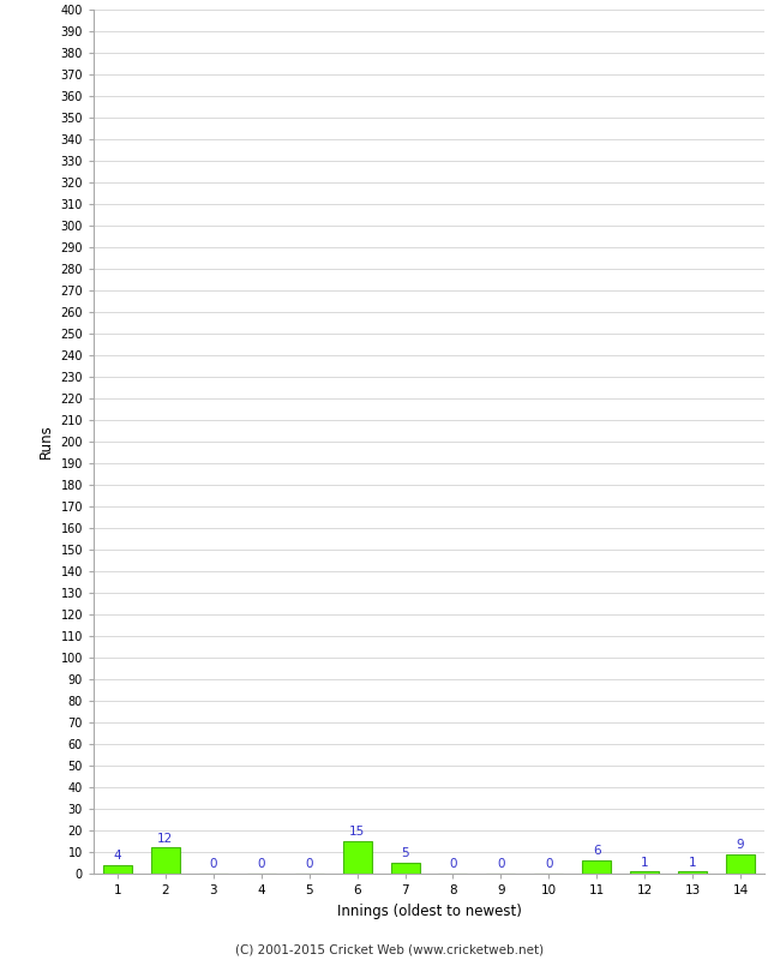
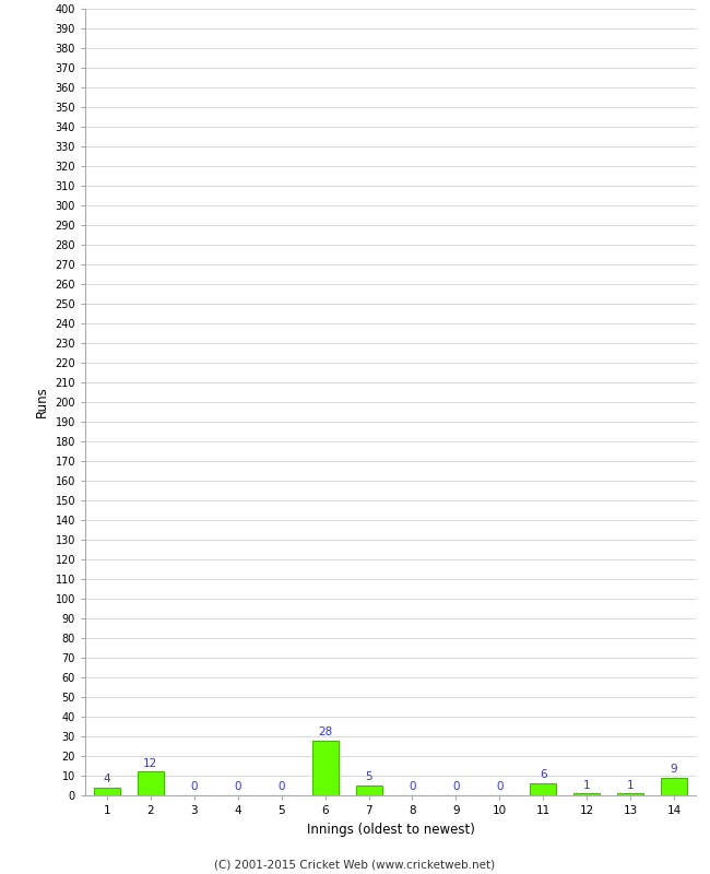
6: 15 -> 28
